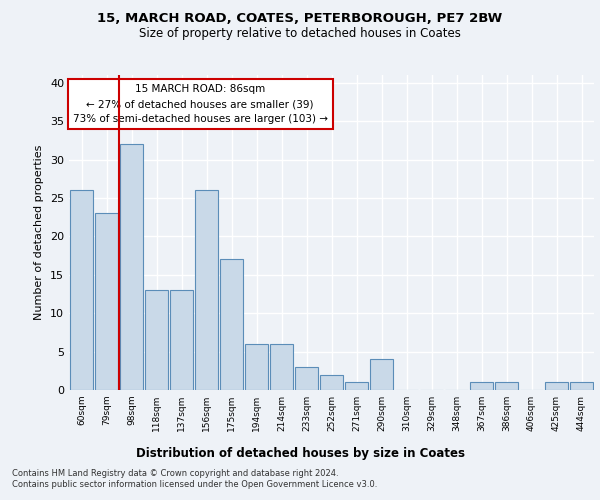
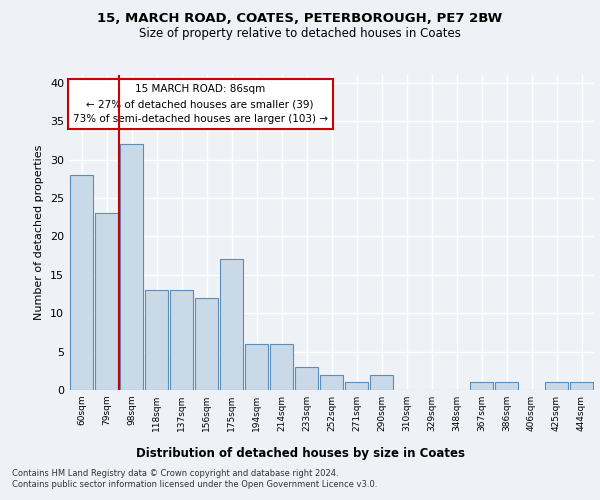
60sqm: 26 -> 28
156sqm: 26 -> 12
290sqm: 4 -> 2
